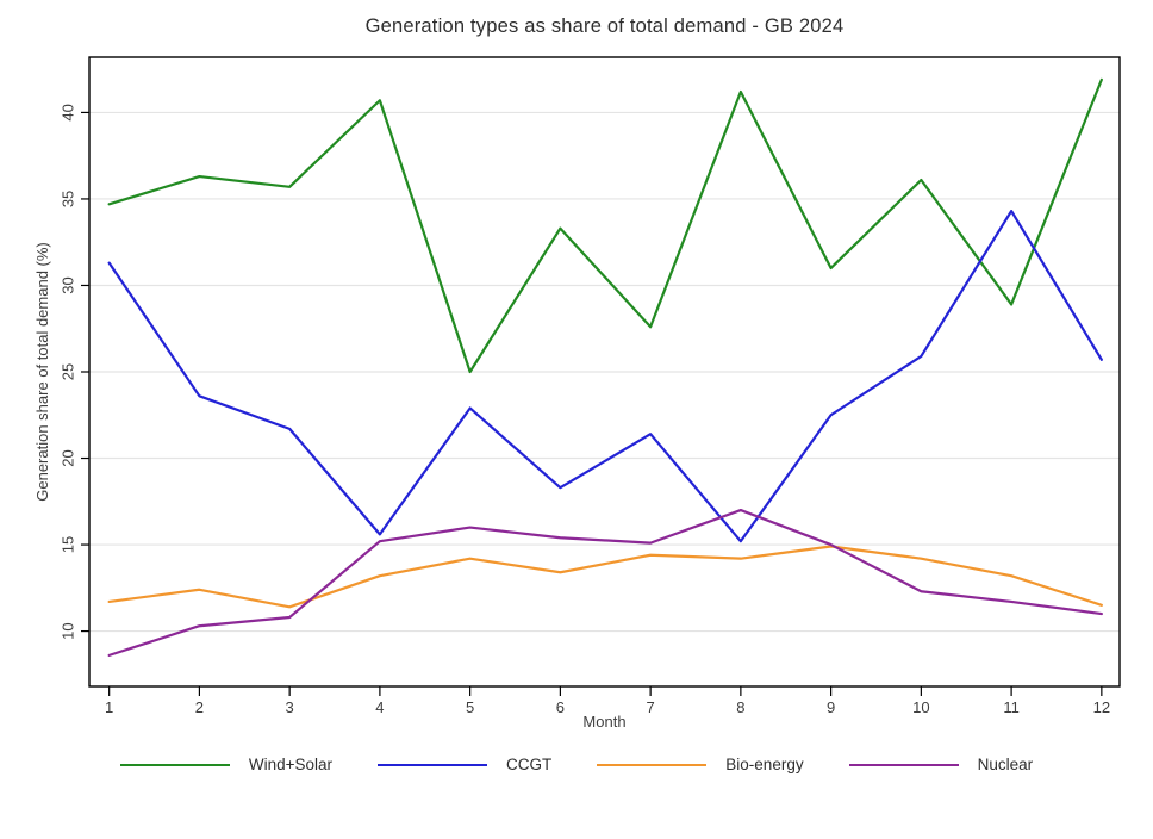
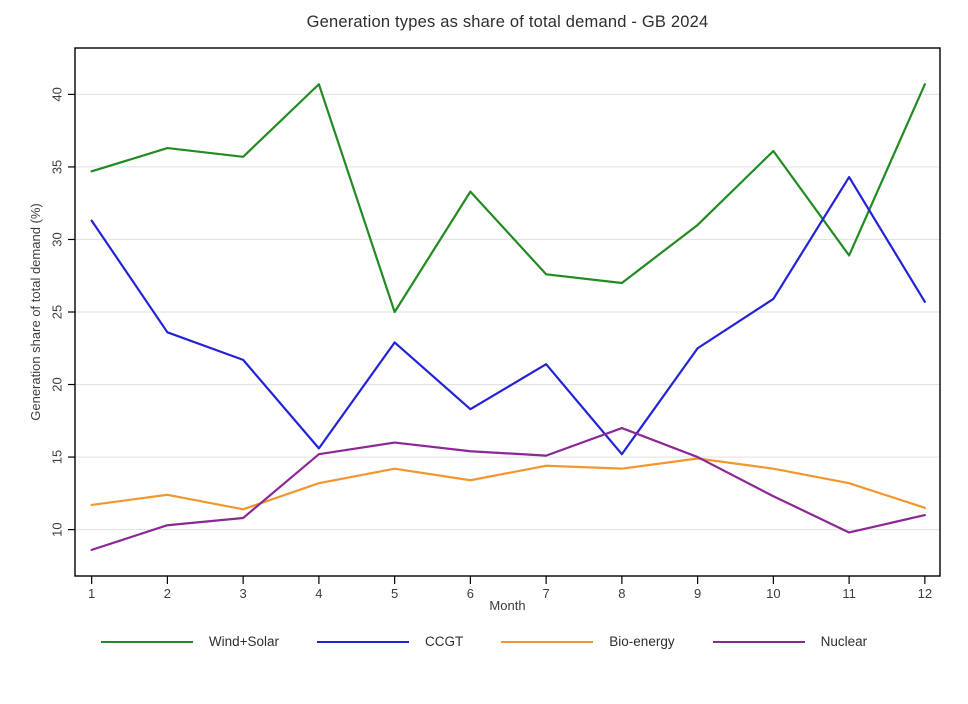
Wind+Solar/8: 41.2 -> 27.0
Nuclear/11: 11.7 -> 9.8
Wind+Solar/12: 41.9 -> 40.7
